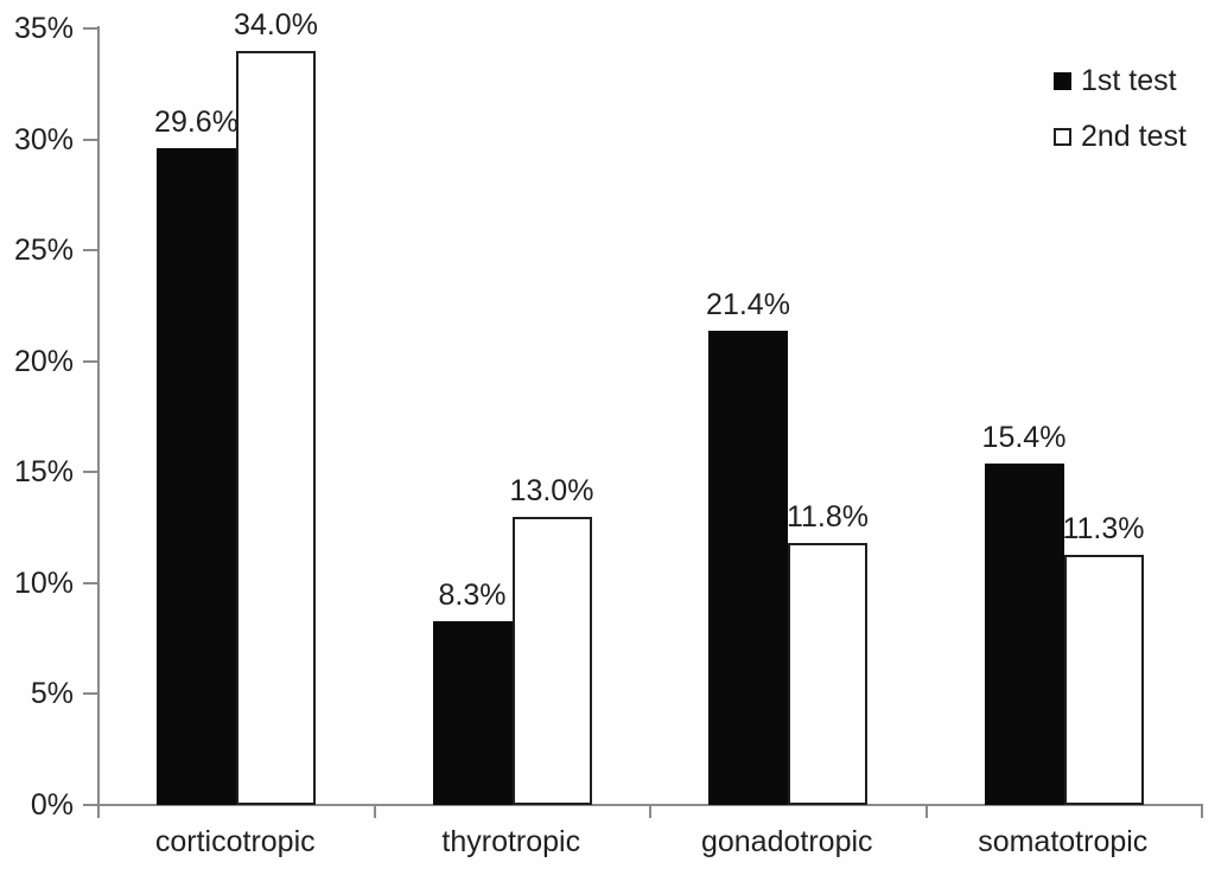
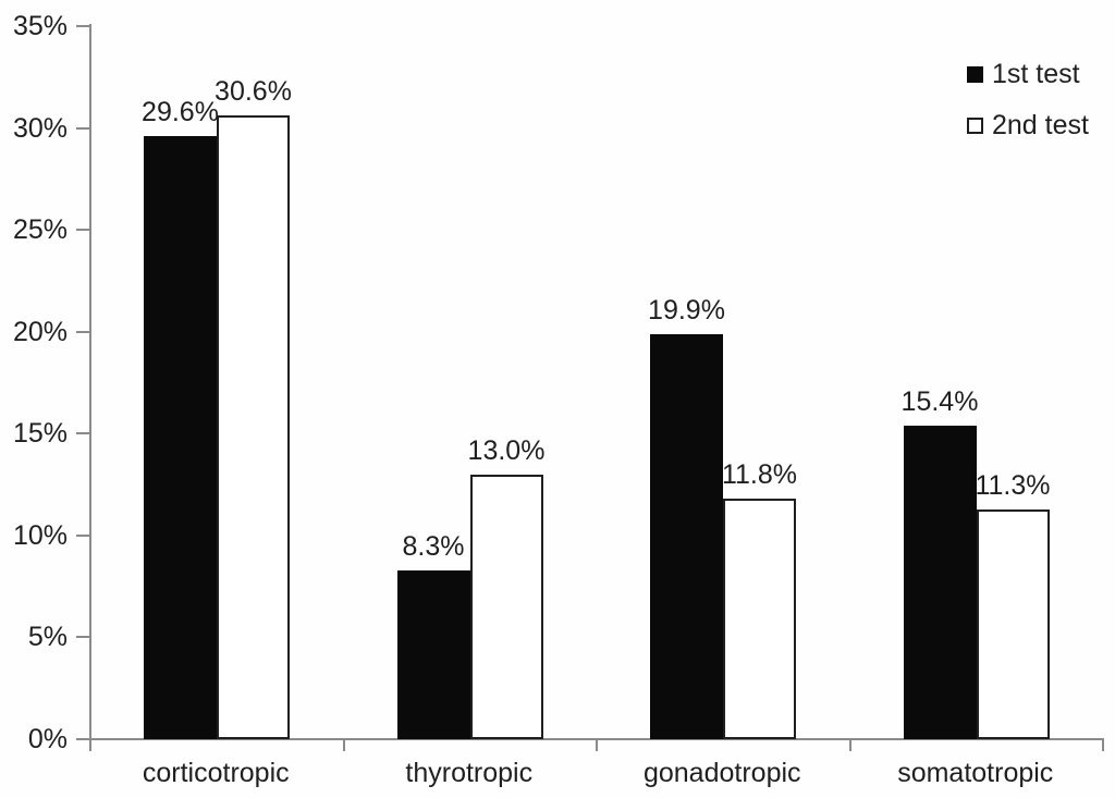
2nd test/corticotropic: 34.0% -> 30.6%
1st test/gonadotropic: 21.4% -> 19.9%
